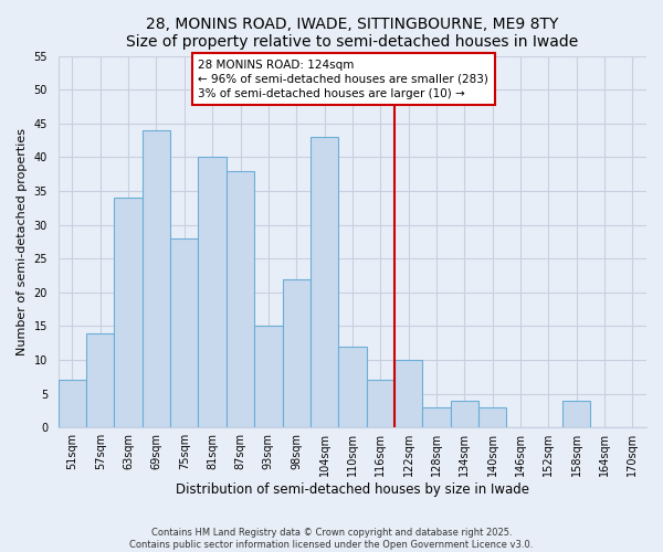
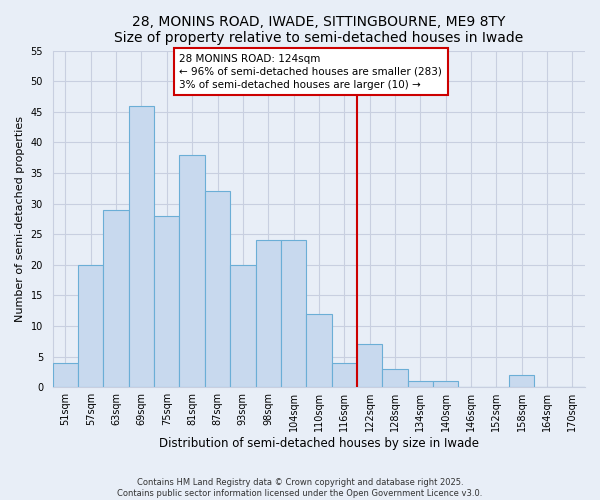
51sqm: 7 -> 4
57sqm: 14 -> 20
63sqm: 34 -> 29
69sqm: 44 -> 46
81sqm: 40 -> 38
87sqm: 38 -> 32
93sqm: 15 -> 20
98sqm: 22 -> 24
104sqm: 43 -> 24
116sqm: 7 -> 4
122sqm: 10 -> 7
134sqm: 4 -> 1
140sqm: 3 -> 1
158sqm: 4 -> 2
